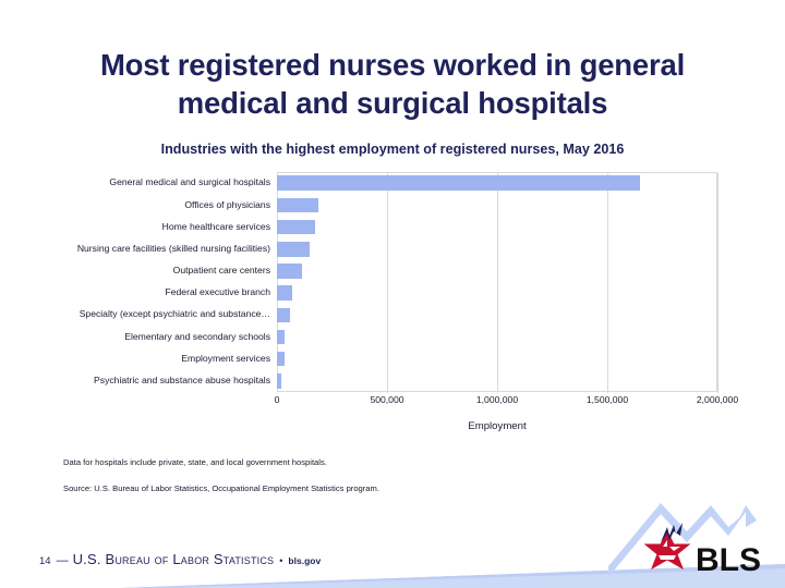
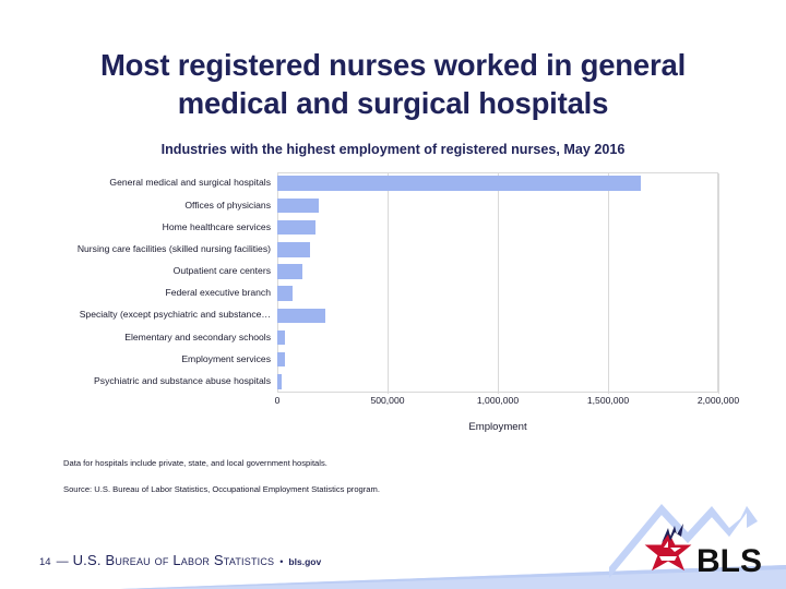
Specialty (except psychiatric and substance…: 60000 -> 220000
